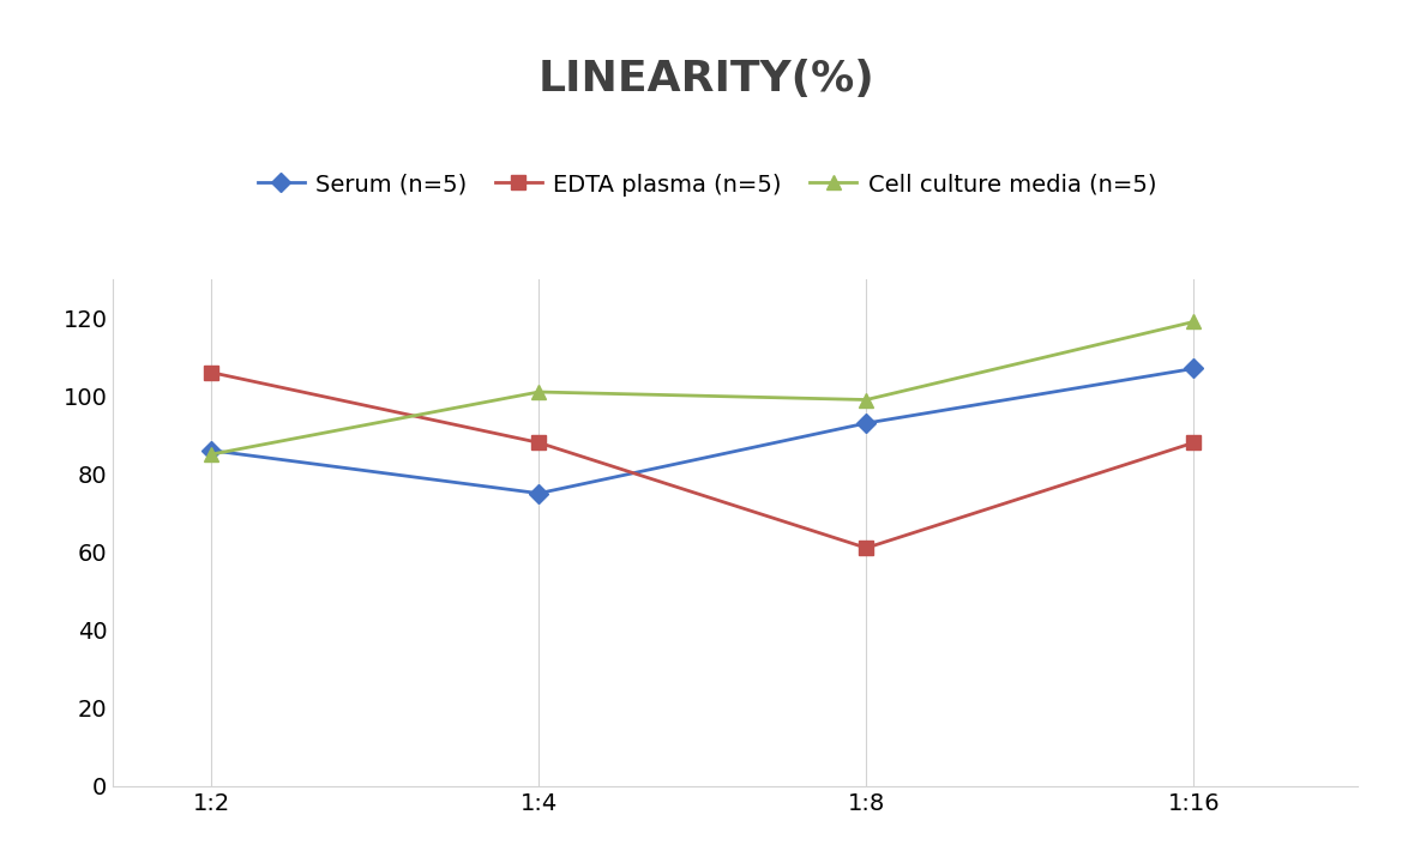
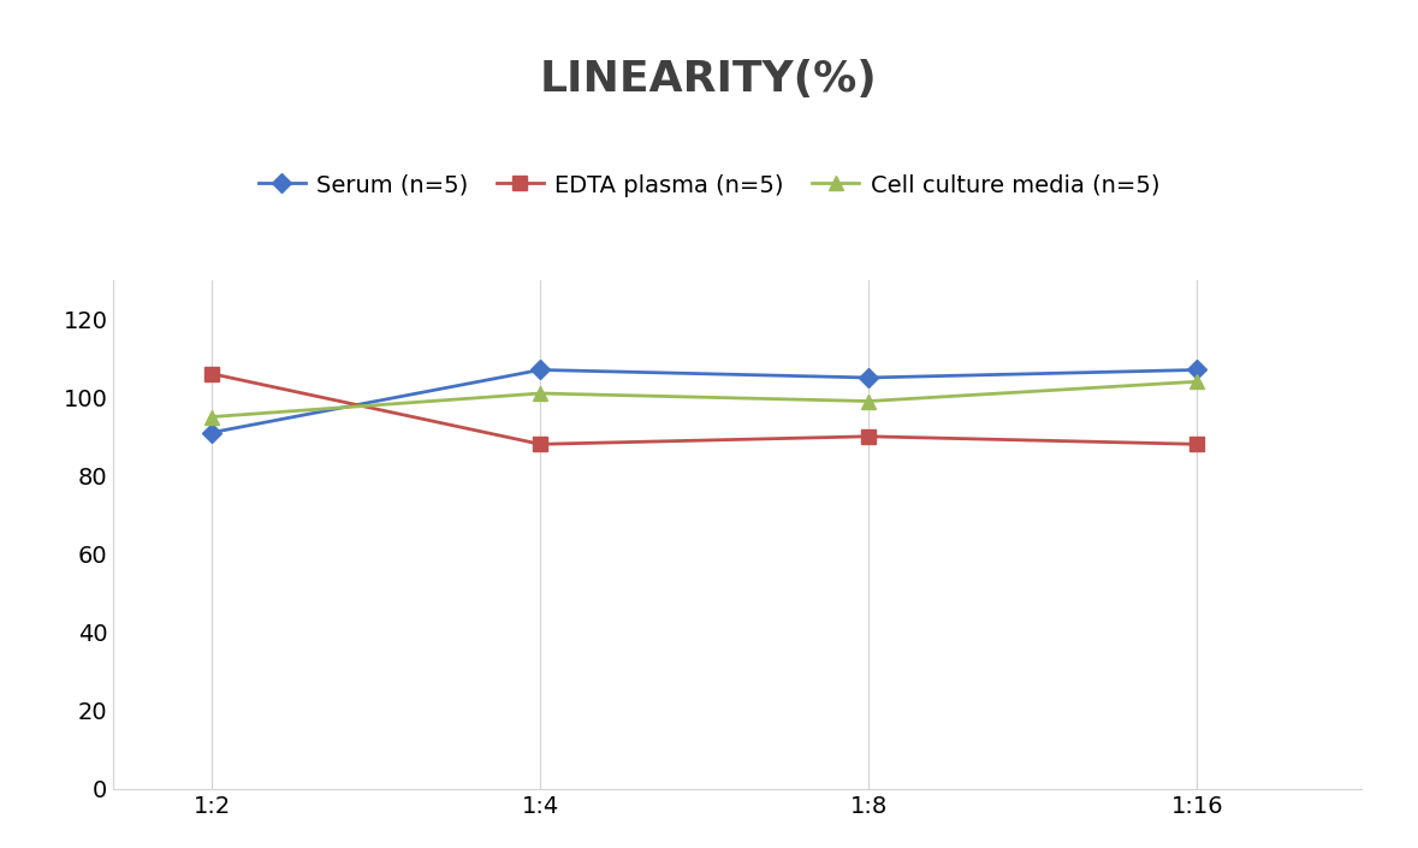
Serum (n=5)/1:2: 86 -> 91
Cell culture media (n=5)/1:2: 85 -> 95
Serum (n=5)/1:4: 75 -> 107
Serum (n=5)/1:8: 93 -> 105
EDTA plasma (n=5)/1:8: 61 -> 90
Cell culture media (n=5)/1:16: 119 -> 104
